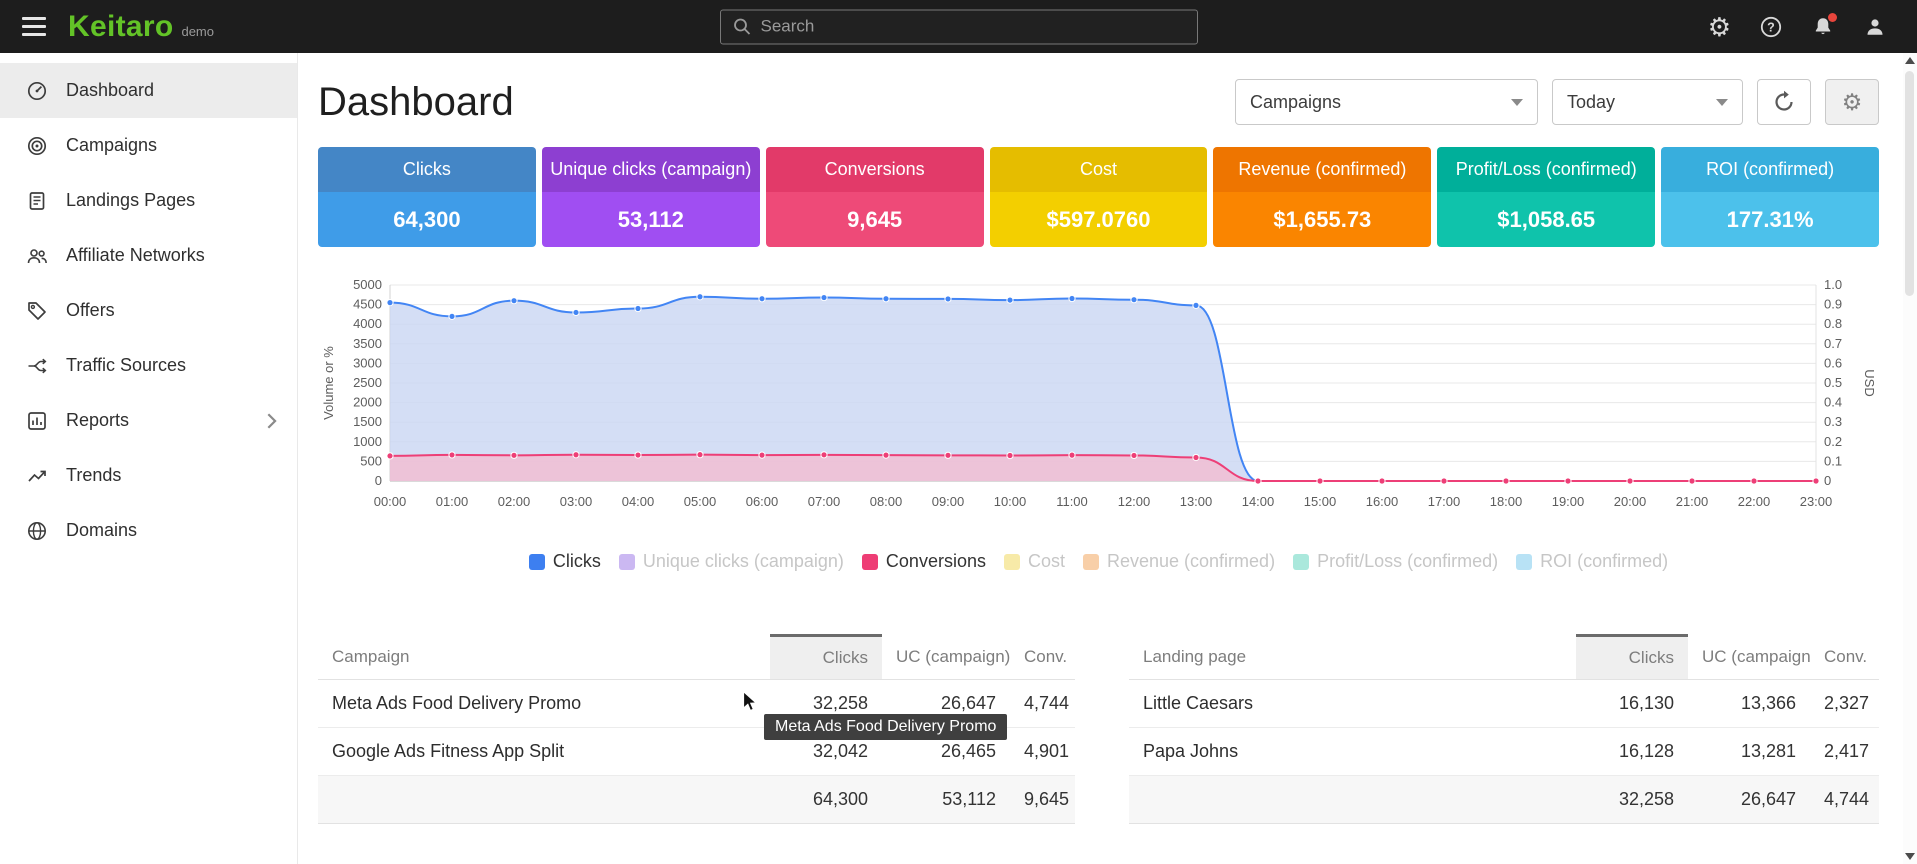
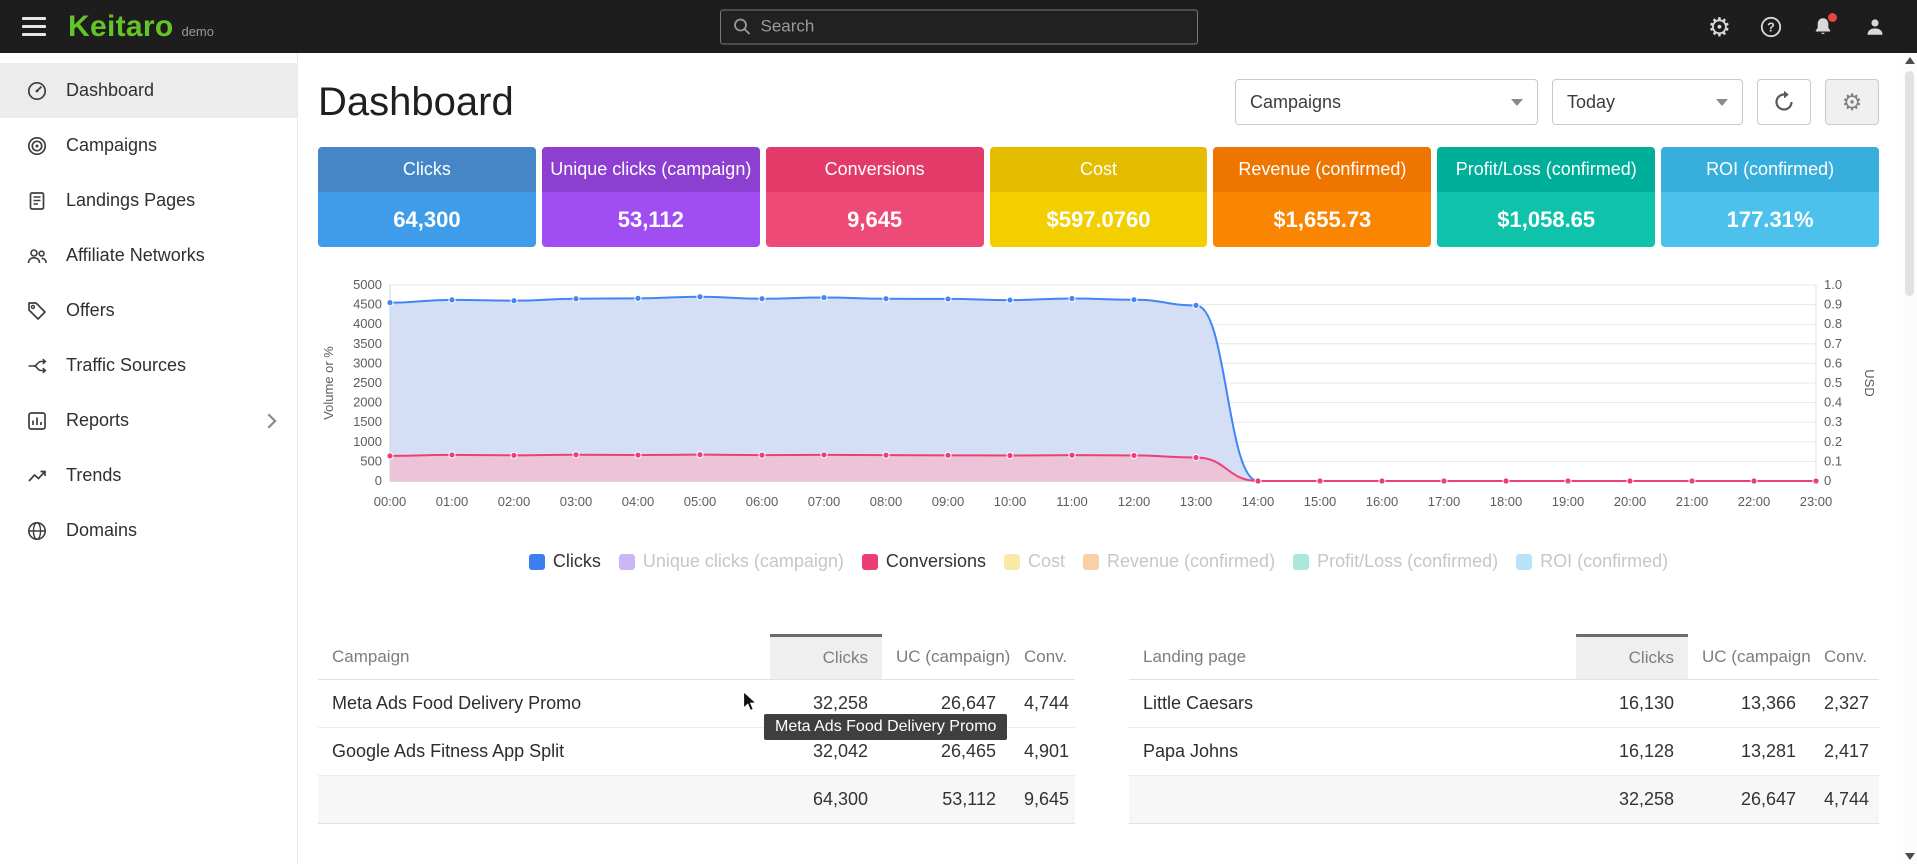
Clicks/01:00: 4200 -> 4600
Clicks/03:00: 4300 -> 4600
Clicks/04:00: 4400 -> 4700
